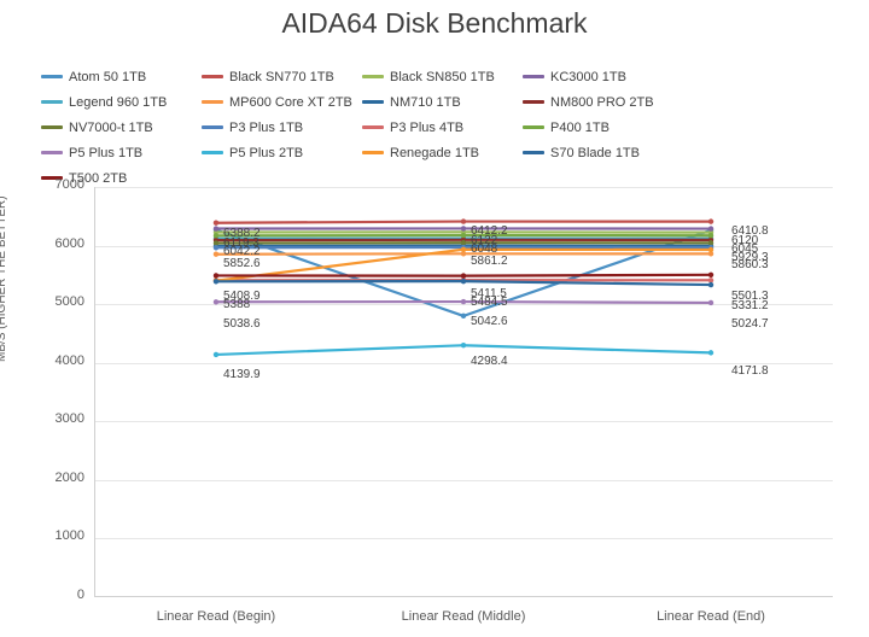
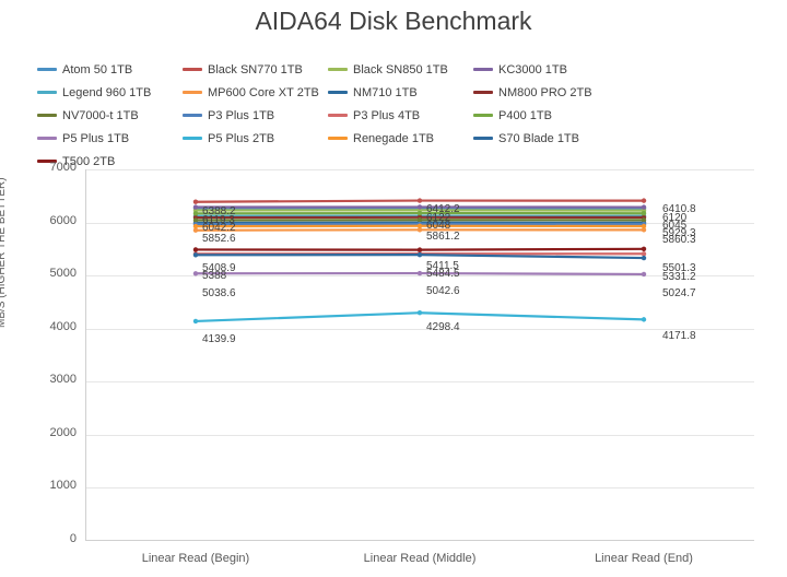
Renegade 1TB/Linear Read (Begin): 5400 -> 5900
Atom 50 1TB/Linear Read (Middle): 4800 -> 6300
